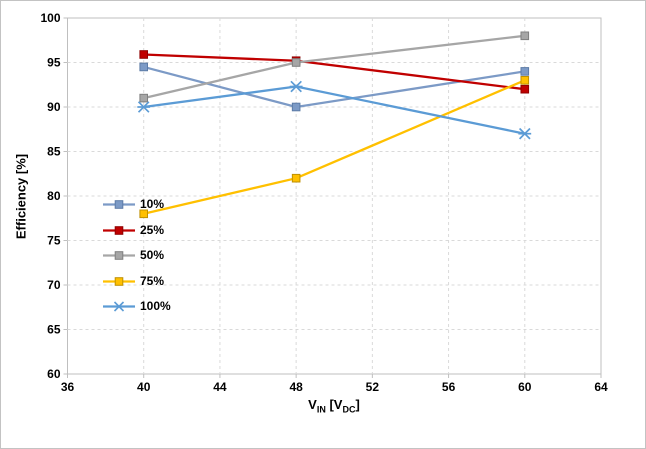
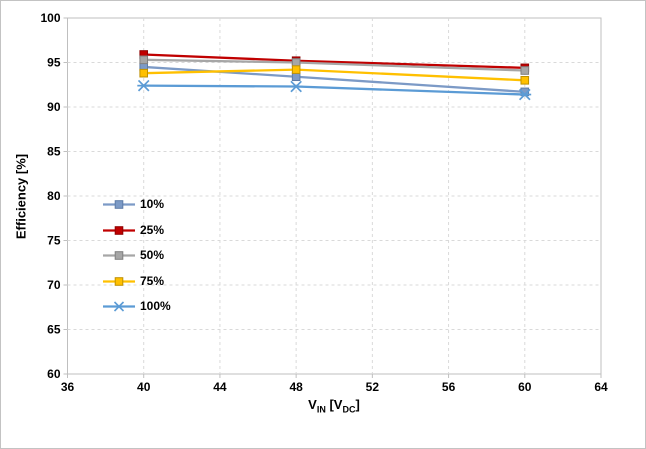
50%/40: 91 -> 95
75%/40: 78 -> 94
100%/40: 90 -> 92
10%/48: 90 -> 93
75%/48: 82 -> 94
10%/60: 94 -> 92
25%/60: 92 -> 94
50%/60: 98 -> 94
100%/60: 87 -> 91
